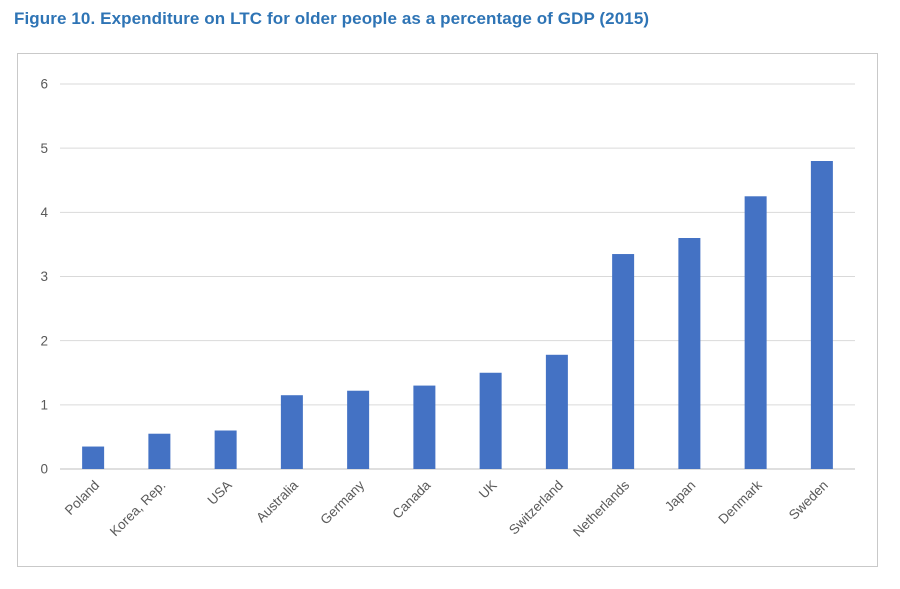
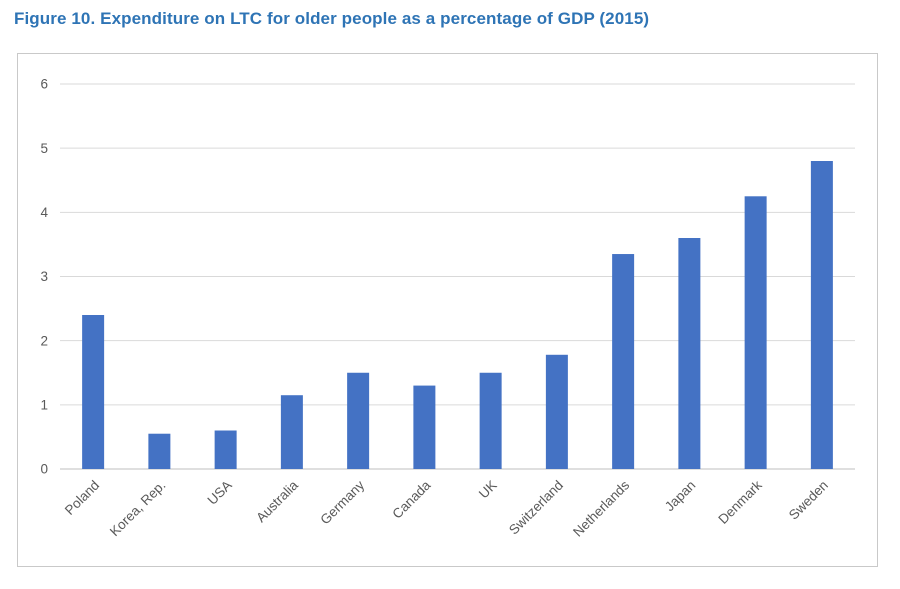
Poland: 0.3 -> 2.4
Germany: 1.2 -> 1.5
